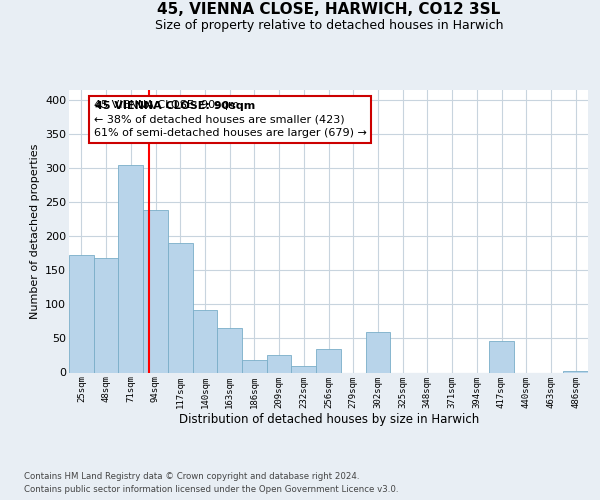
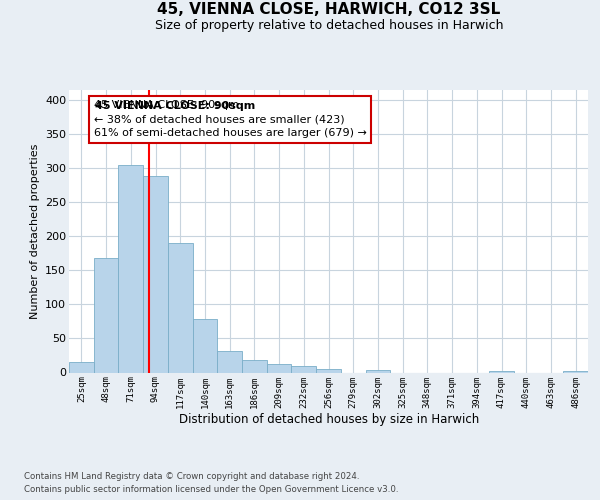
25sqm: 172 -> 16
94sqm: 238 -> 288
140sqm: 92 -> 78
163sqm: 66 -> 32
209sqm: 26 -> 12
256sqm: 34 -> 5
302sqm: 60 -> 3
417sqm: 46 -> 2
